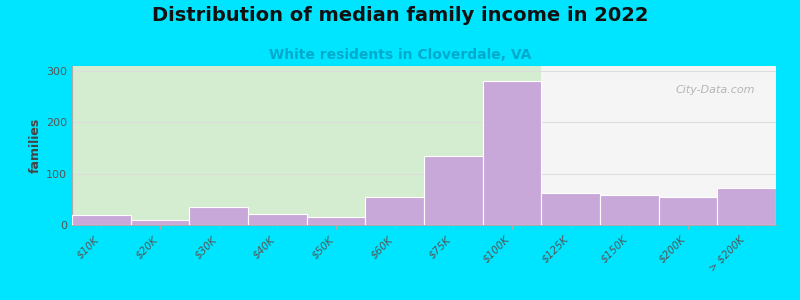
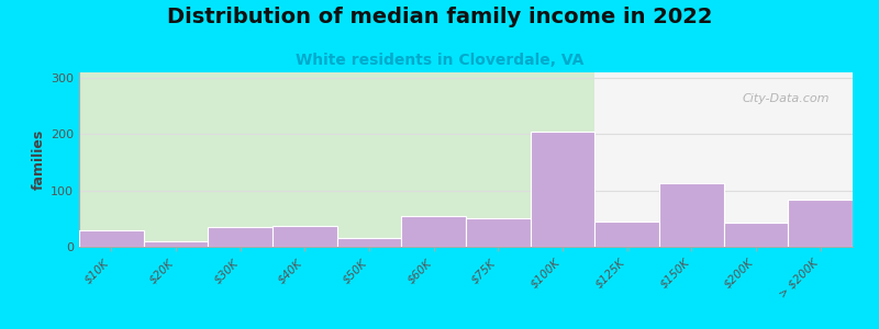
$10K: 20 -> 30
$40K: 22 -> 38
$75K: 135 -> 50
$100K: 280 -> 204
$125K: 62 -> 44
$150K: 58 -> 114
$200K: 55 -> 42
> $200K: 72 -> 84
